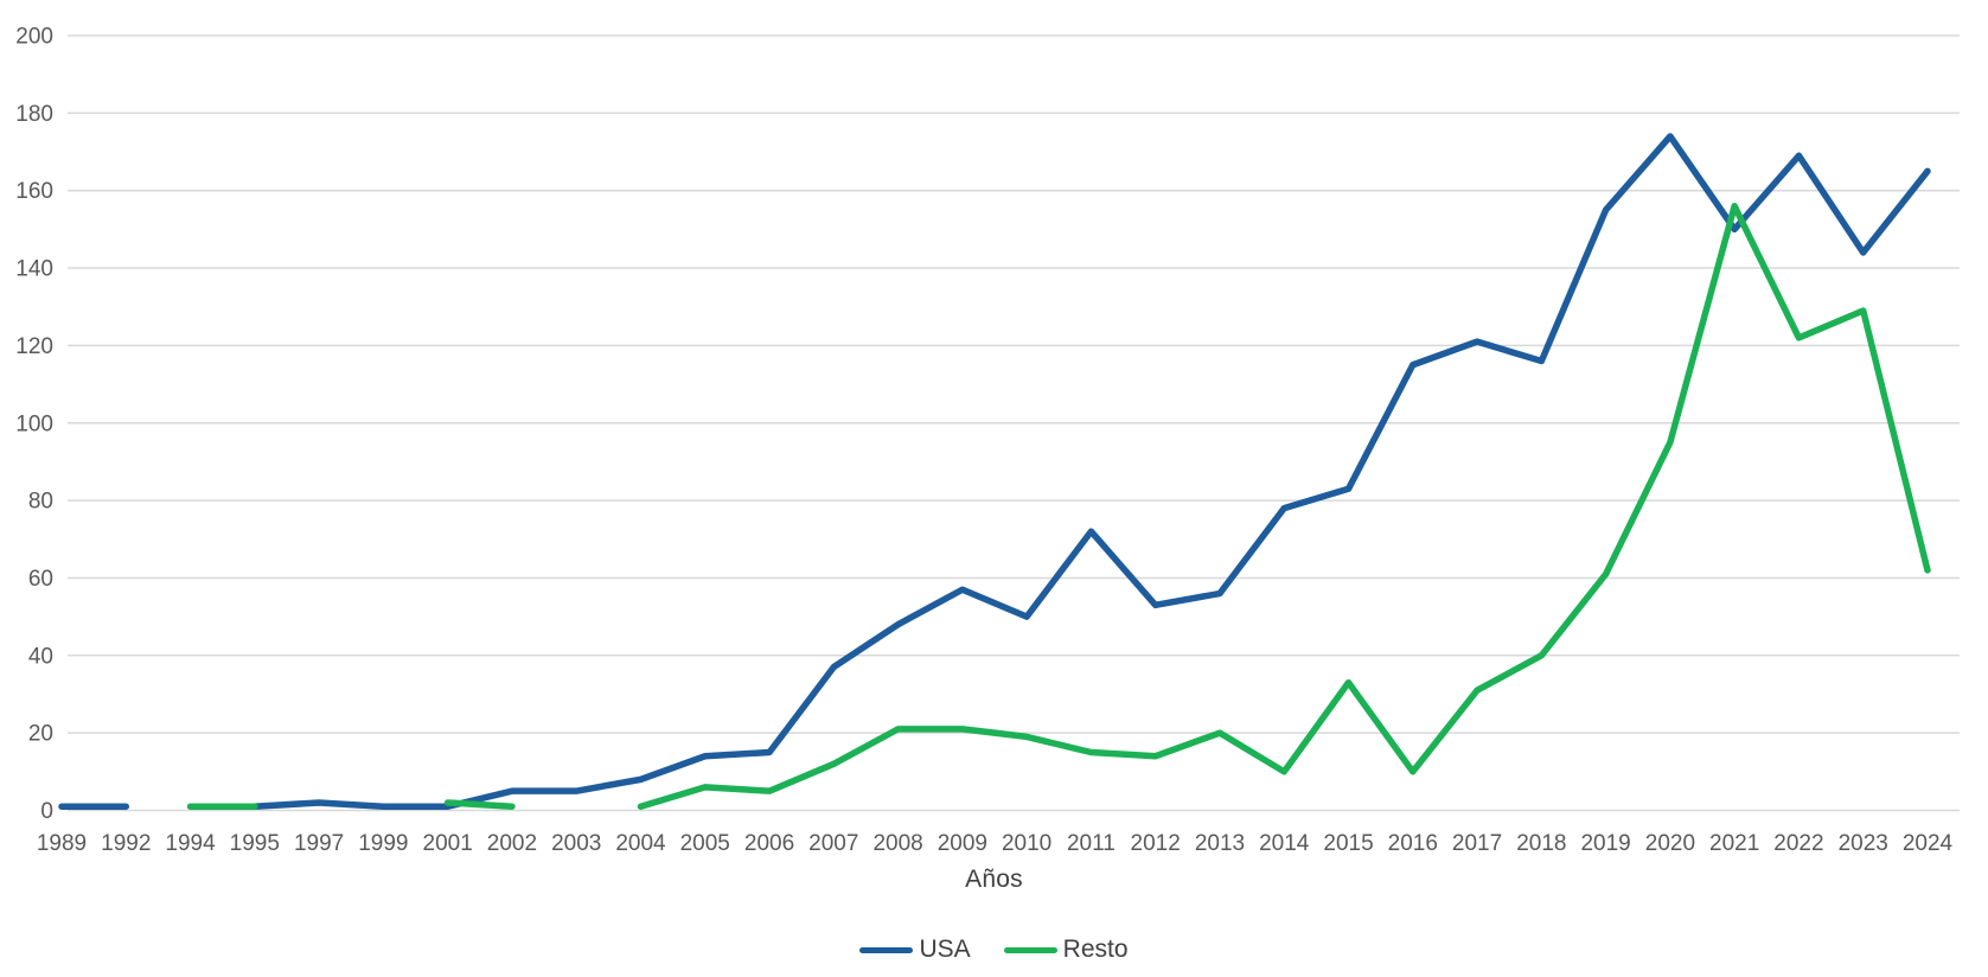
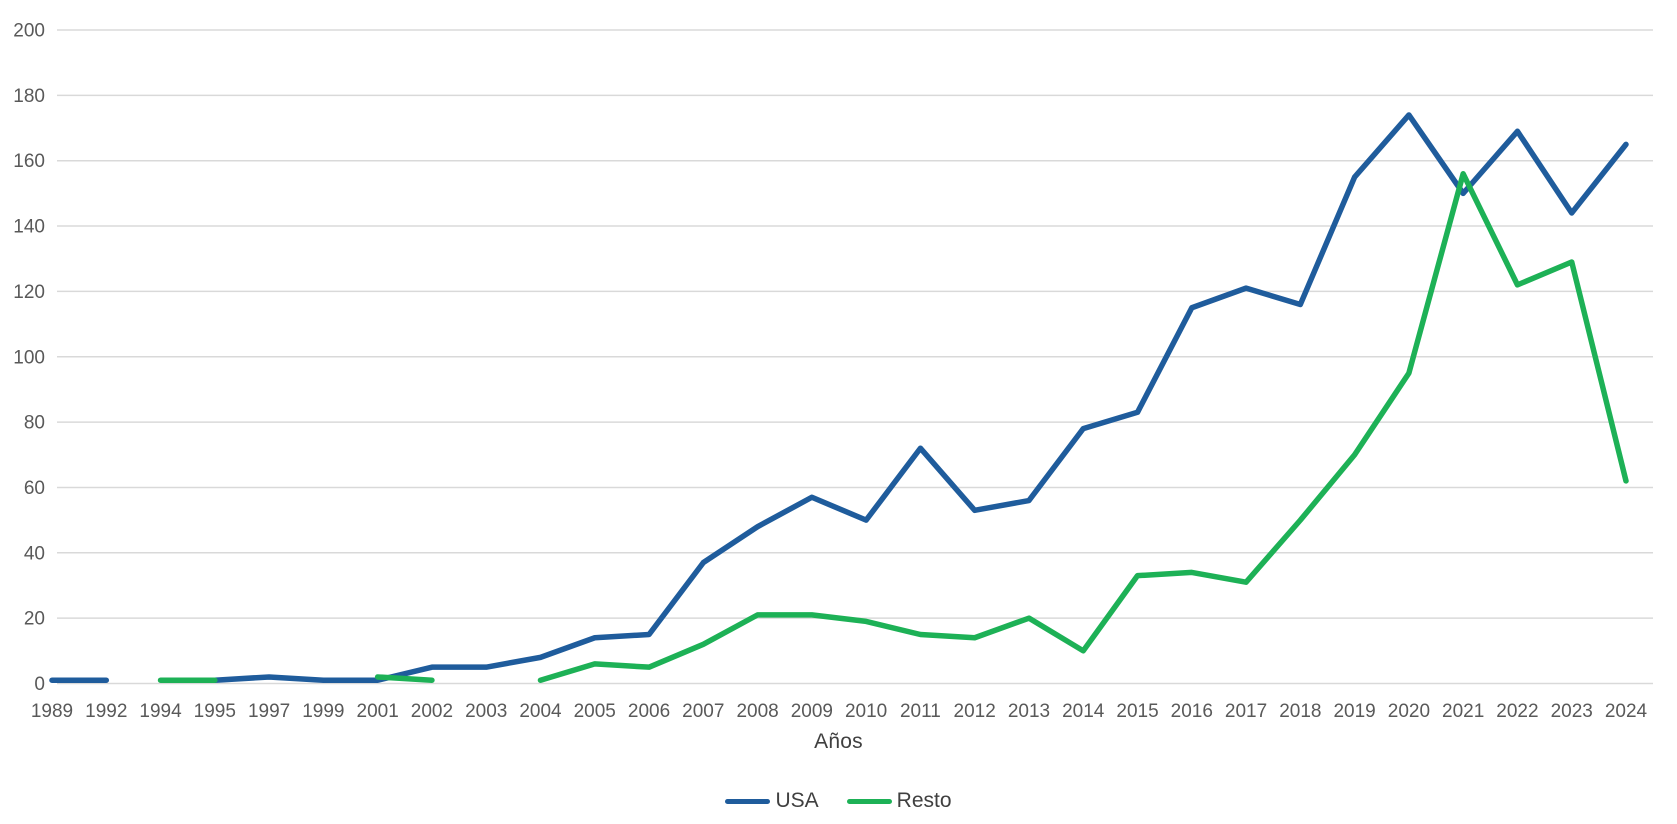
Resto/2016: 10 -> 34
Resto/2018: 40 -> 50
Resto/2019: 61 -> 70
